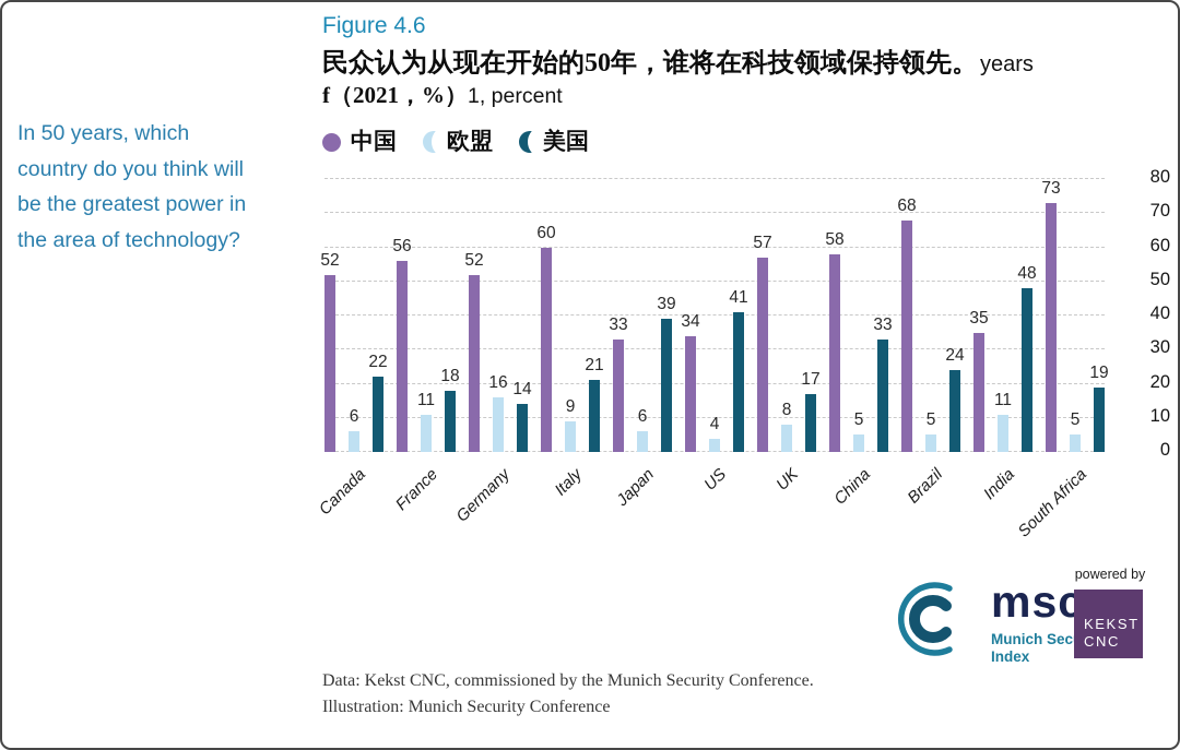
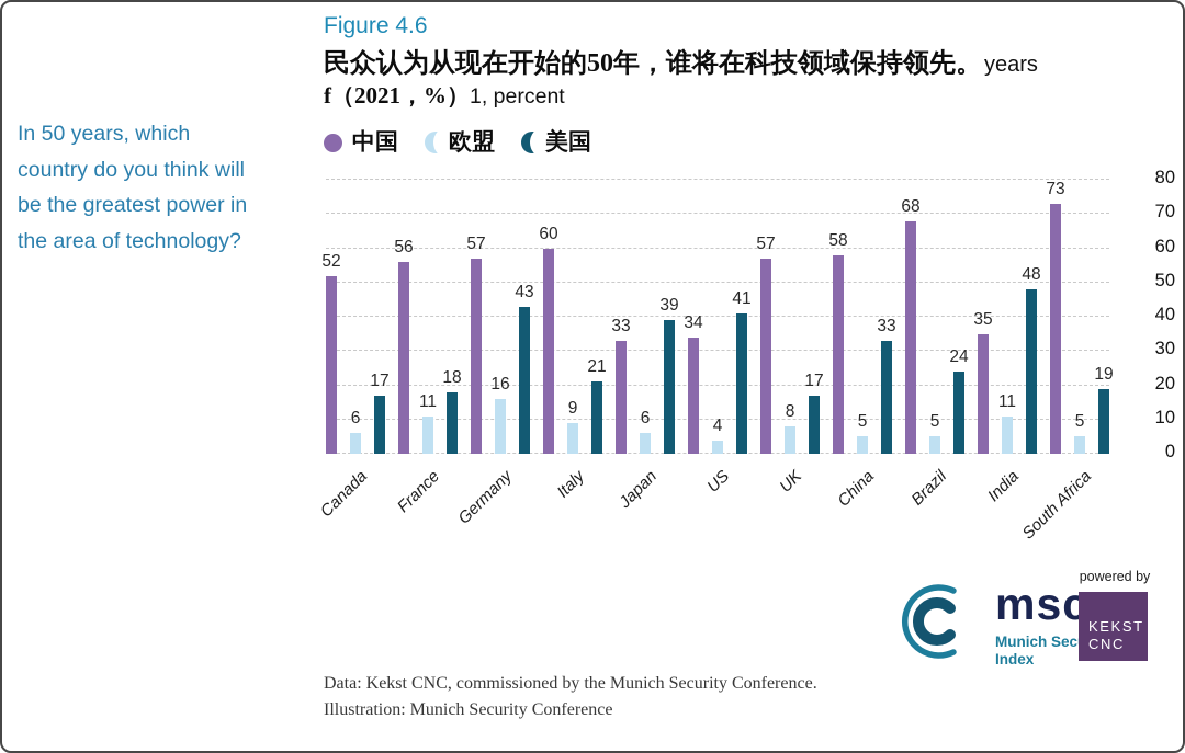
美国/Canada: 22 -> 17
中国/Germany: 52 -> 57
美国/Germany: 14 -> 43
